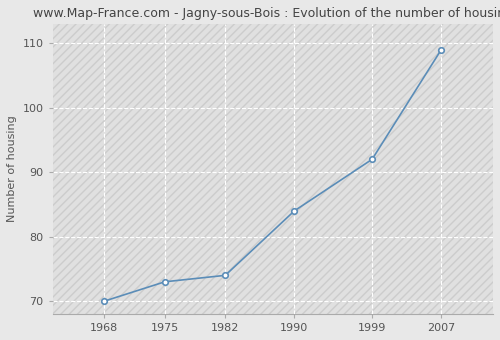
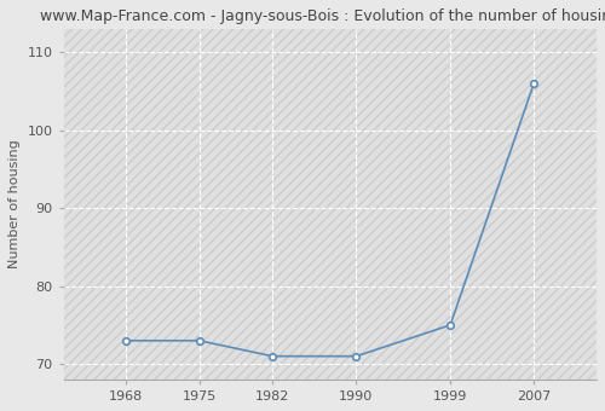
1968: 70 -> 73
1982: 74 -> 71
1990: 84 -> 71
1999: 92 -> 75
2007: 109 -> 106
